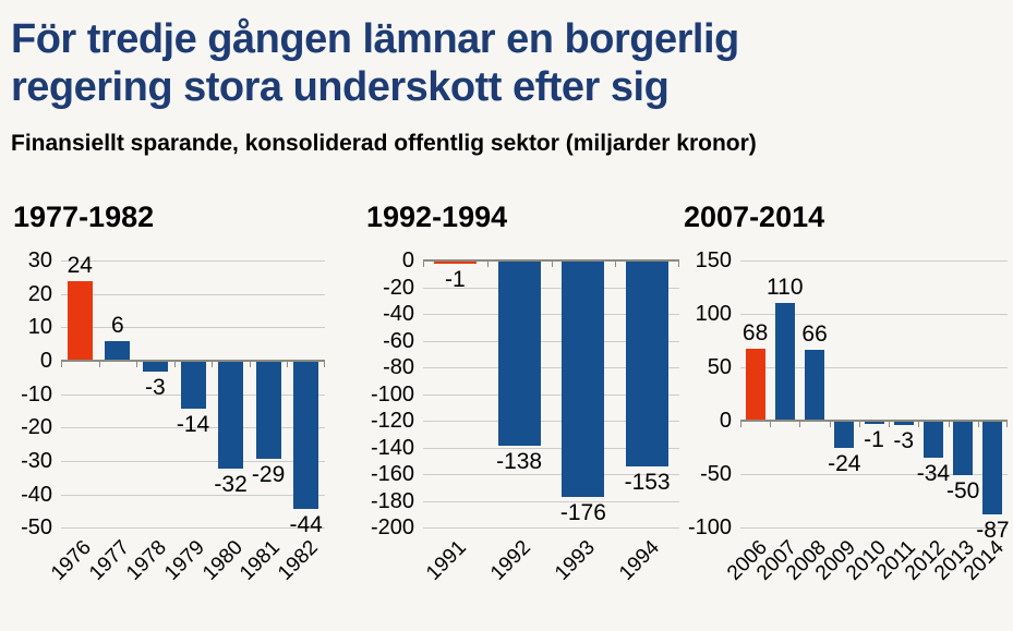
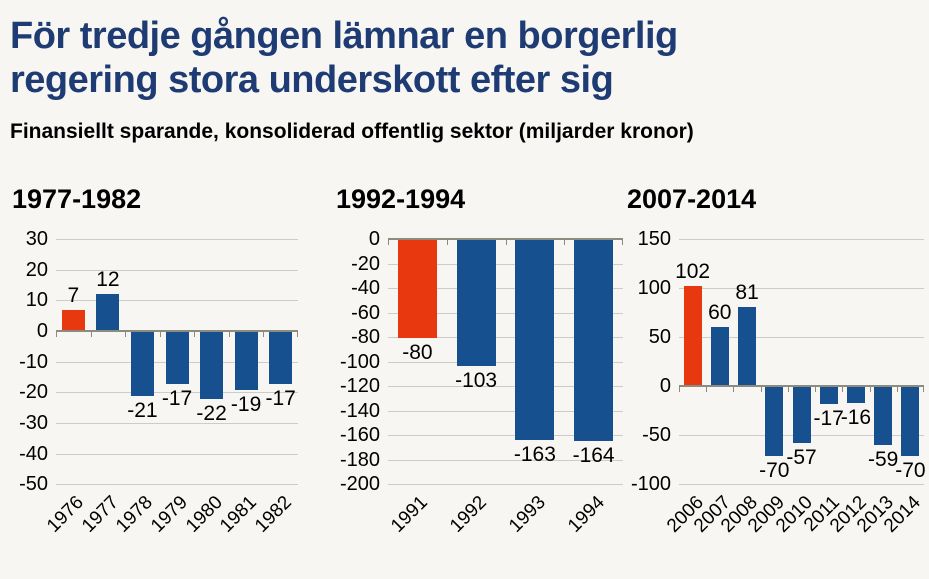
1977-1982/1976: 24 -> 7
1977-1982/1977: 6 -> 12
1977-1982/1978: -3 -> -21
1977-1982/1979: -14 -> -17
1977-1982/1980: -32 -> -22
1977-1982/1981: -29 -> -19
1977-1982/1982: -44 -> -17
1992-1994/1991: -1 -> -80
1992-1994/1992: -138 -> -103
1992-1994/1993: -176 -> -163
1992-1994/1994: -153 -> -164
2007-2014/2006: 68 -> 102
2007-2014/2007: 110 -> 60
2007-2014/2008: 66 -> 81
2007-2014/2009: -24 -> -70
2007-2014/2010: -1 -> -57
2007-2014/2011: -3 -> -17
2007-2014/2012: -34 -> -16
2007-2014/2013: -50 -> -59
2007-2014/2014: -87 -> -70
